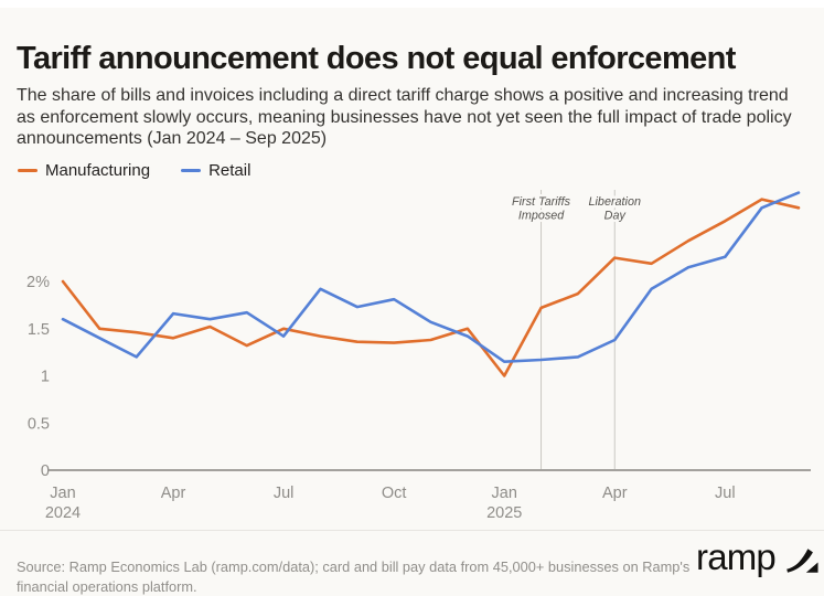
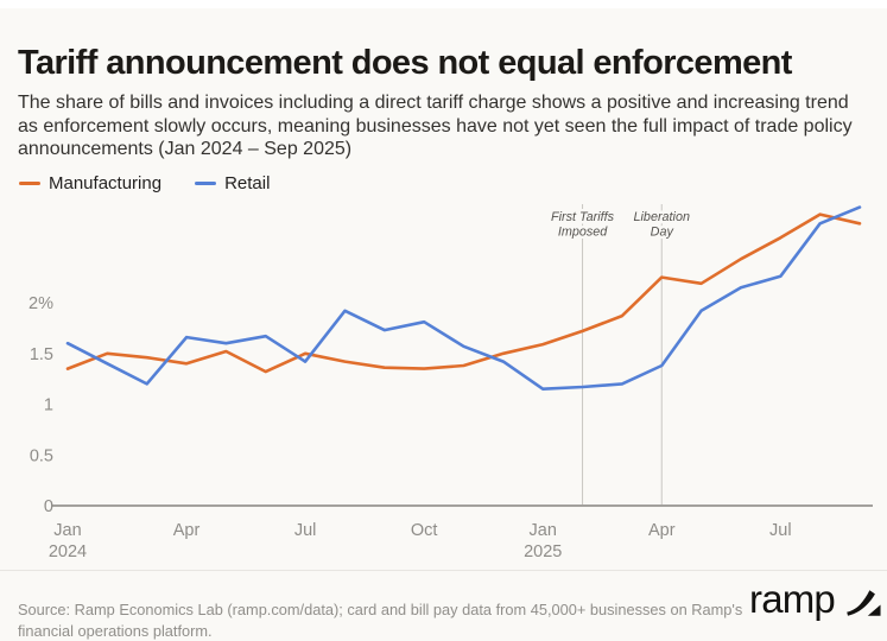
Manufacturing/Jan 2024: 2.0% -> 1.4%
Manufacturing/Jan 2025: 1.0% -> 1.6%
